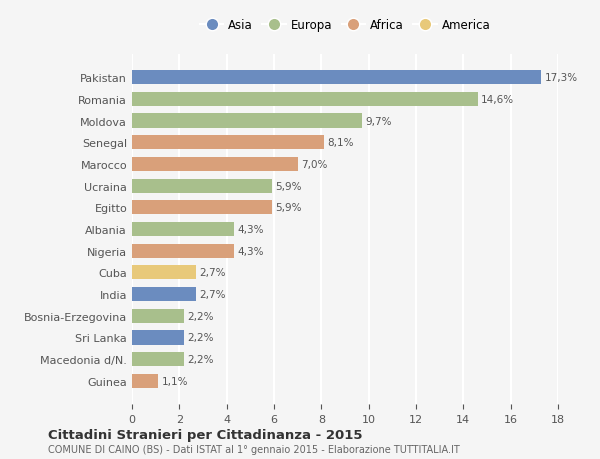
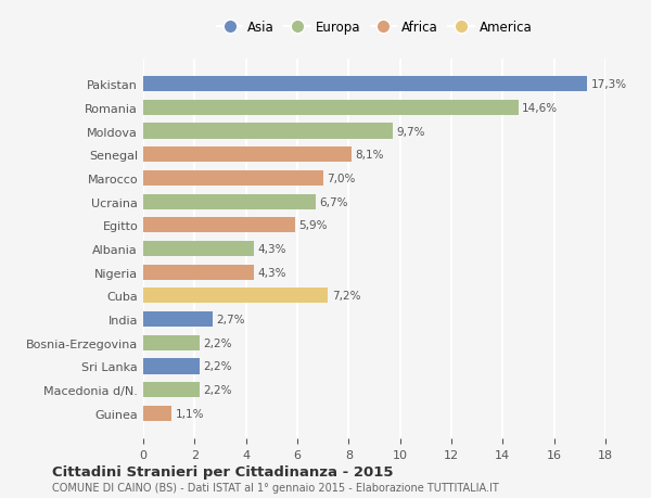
Ucraina: 5,9% -> 6,7%
Cuba: 2,7% -> 7,2%
